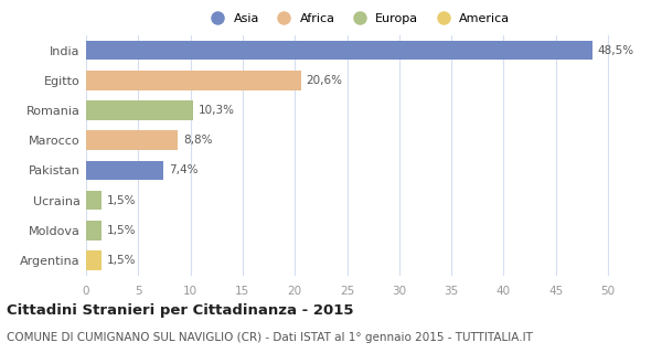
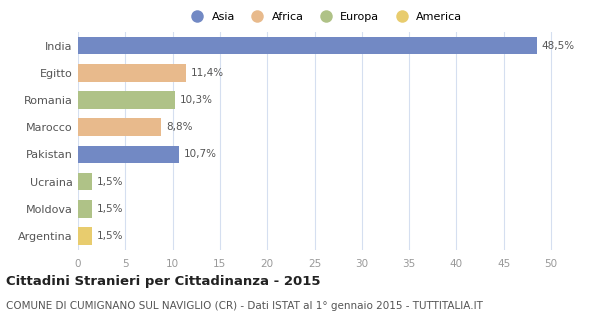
Egitto: 20,6% -> 11,4%
Pakistan: 7,4% -> 10,7%
